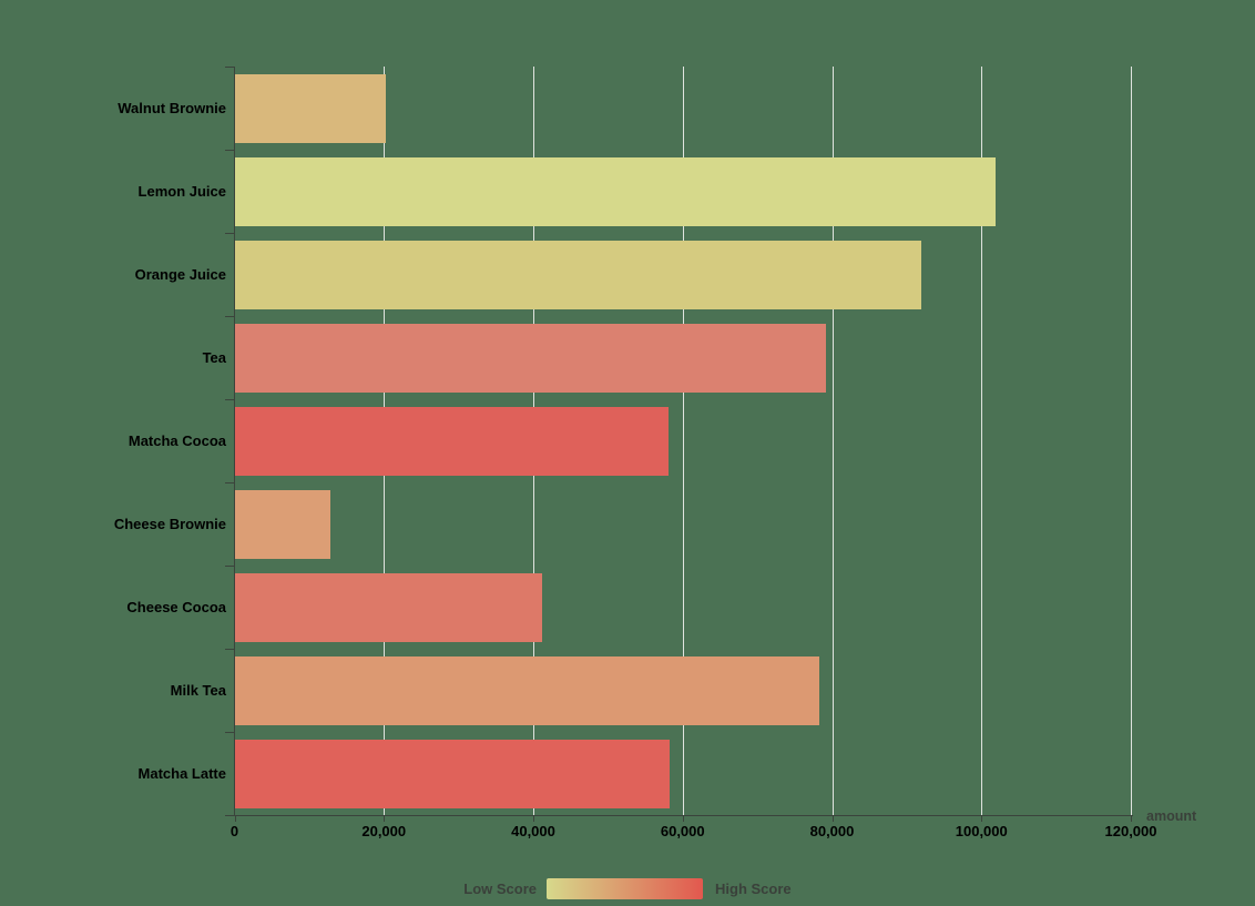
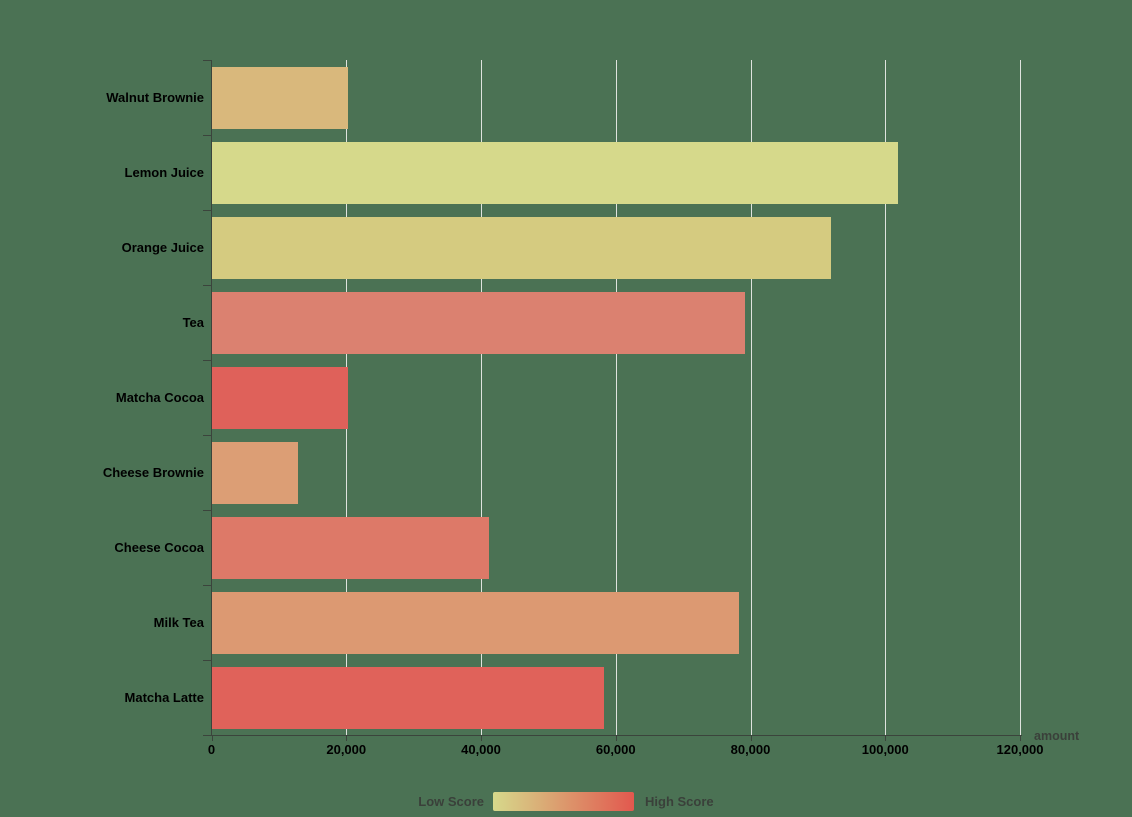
Matcha Cocoa: 58000 -> 20000
